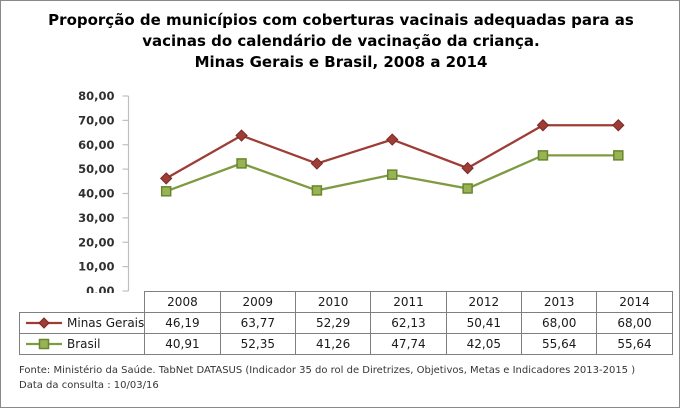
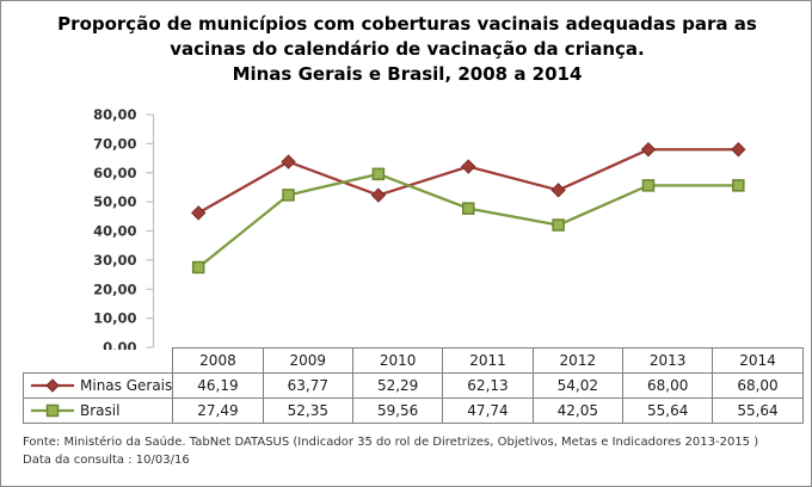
Brasil/2008: 40,91 -> 27,49
Brasil/2010: 41,26 -> 59,56
Minas Gerais/2012: 50,41 -> 54,02
